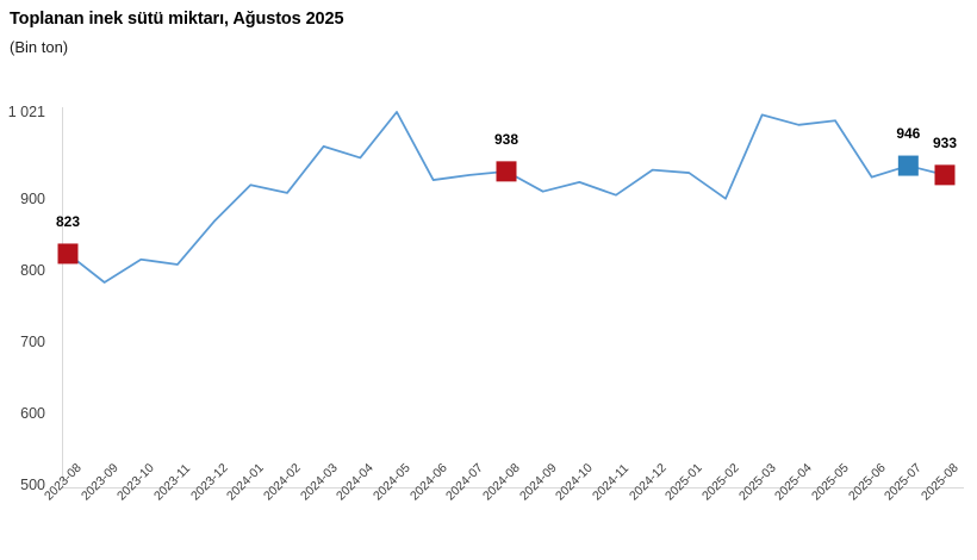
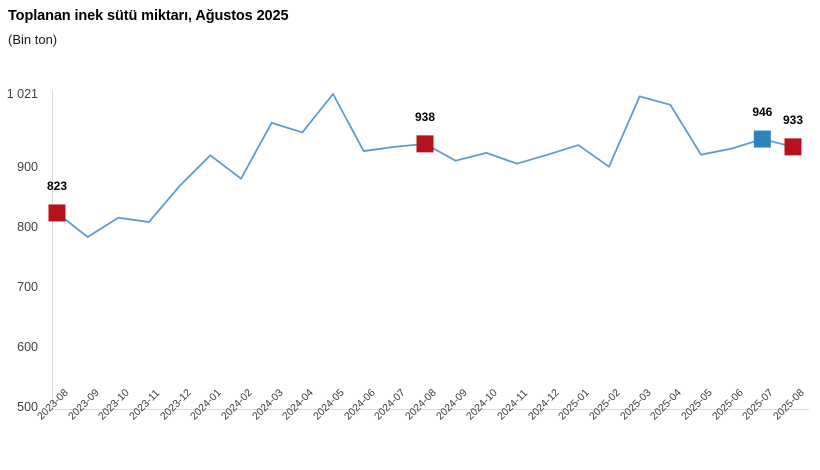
2024-02: 910 -> 880
2024-12: 940 -> 920
2025-05: 1010 -> 920
